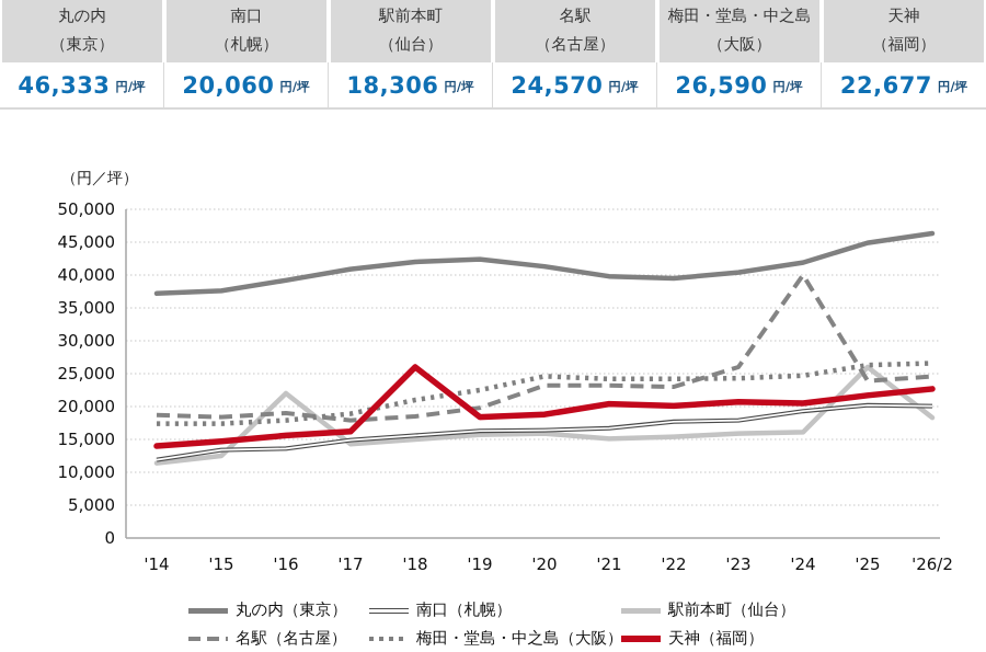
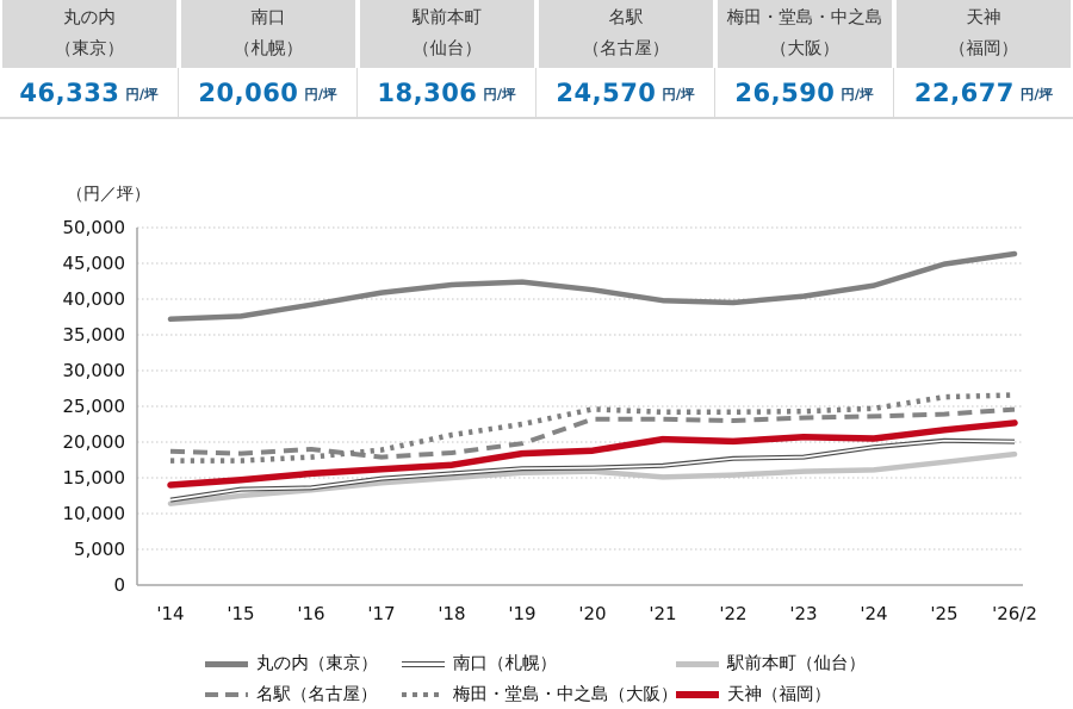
駅前本町（仙台）/'16: 22000 -> 13000
天神（福岡）/'18: 26000 -> 17000
名駅（名古屋）/'23: 26000 -> 23000
名駅（名古屋）/'24: 40000 -> 24000
駅前本町（仙台）/'25: 26000 -> 17000
